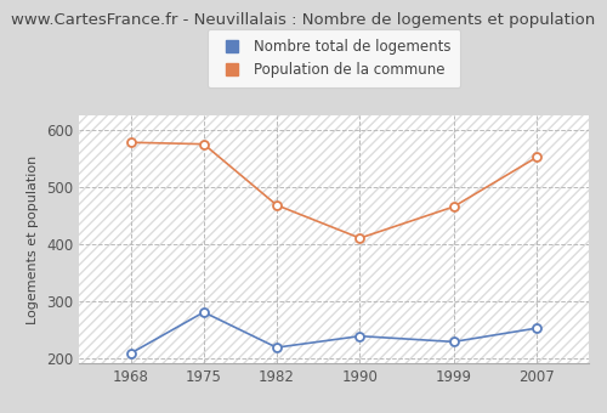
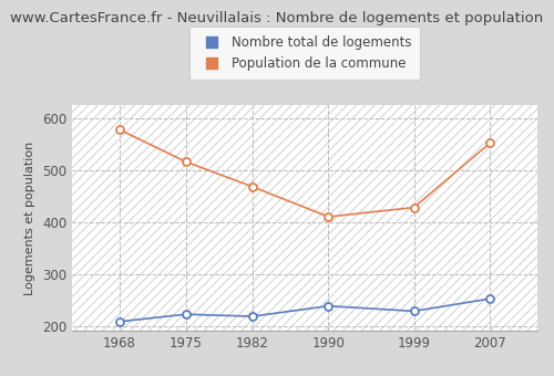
Nombre total de logements/1975: 280 -> 222
Population de la commune/1975: 575 -> 516
Population de la commune/1999: 465 -> 428
